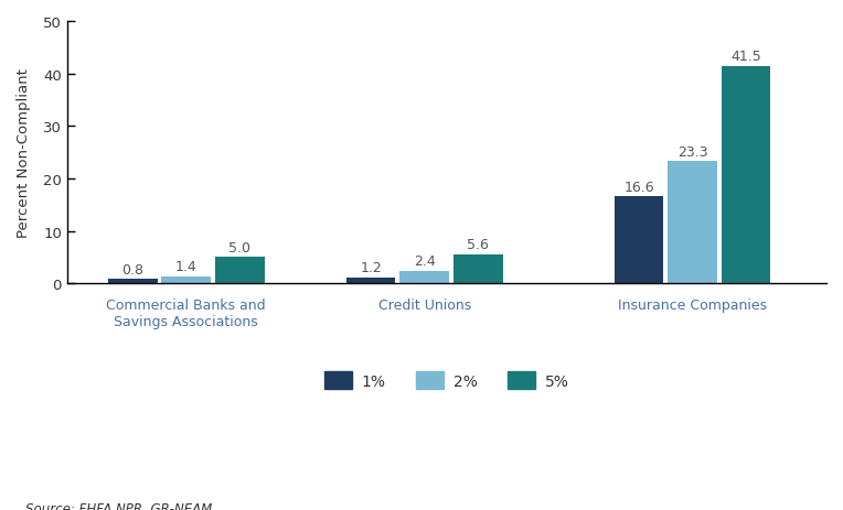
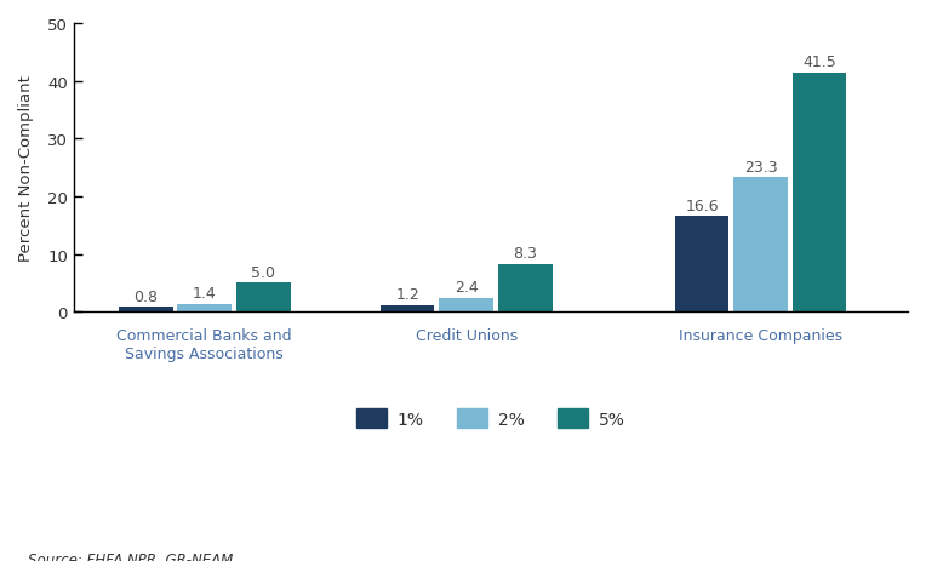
5%/Credit Unions: 5.6 -> 8.3
